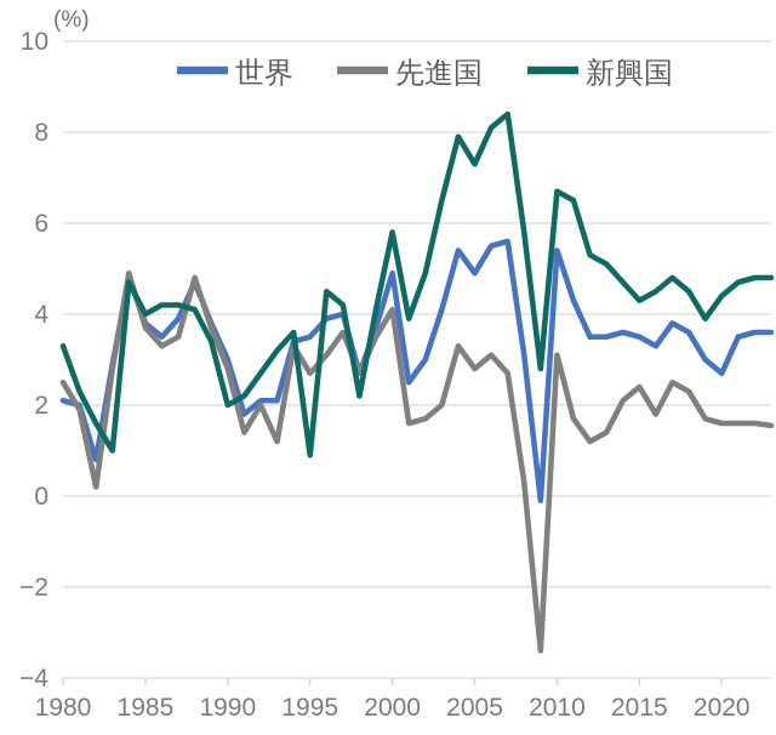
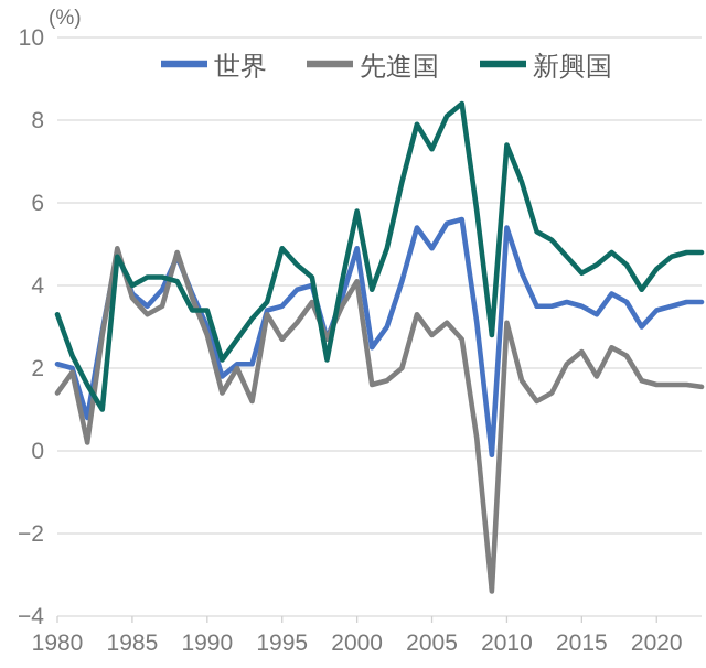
先進国/1980: 2.5 -> 1.4
新興国/1990: 2.0 -> 3.4
新興国/1995: 0.9 -> 4.9
新興国/2010: 6.7 -> 7.4
世界/2020: 2.7 -> 3.4
